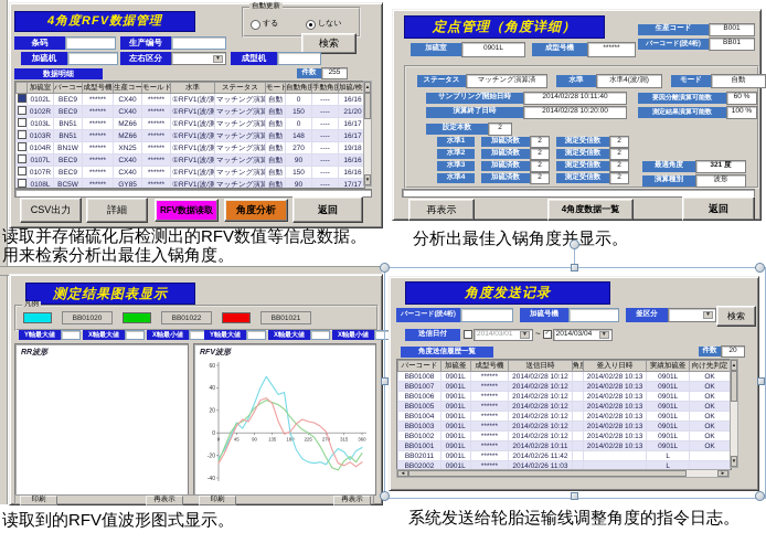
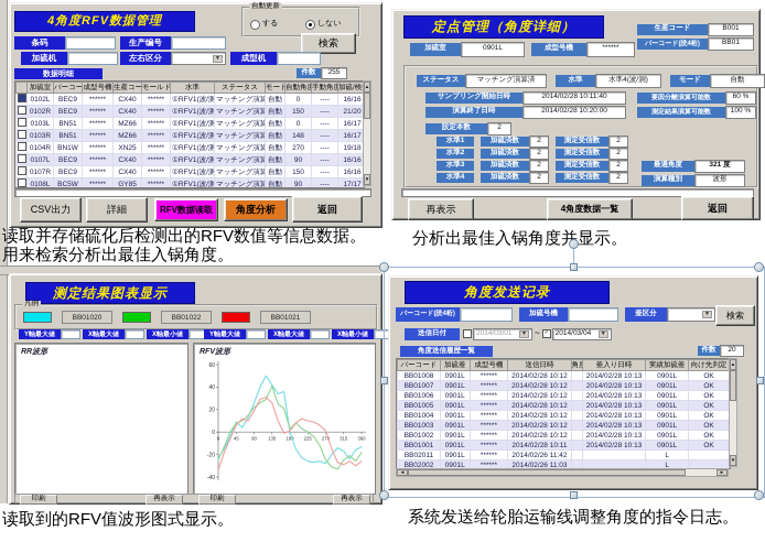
BB01021/0: -27 -> -34
BB01022/135: 27 -> 41
BB01022/180: 14 -> 3
BB01022/270: -22 -> -25
